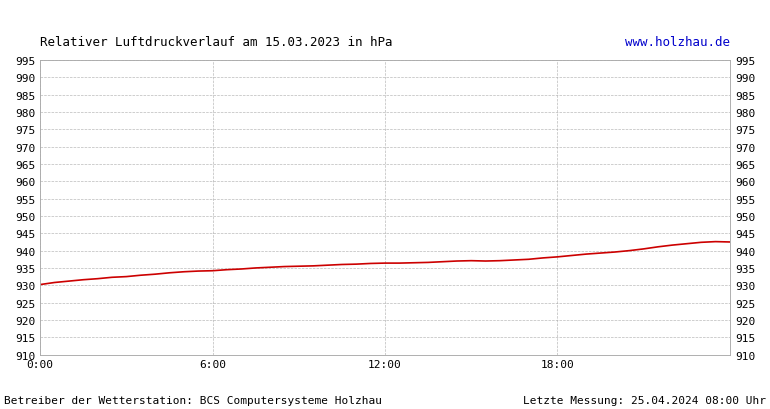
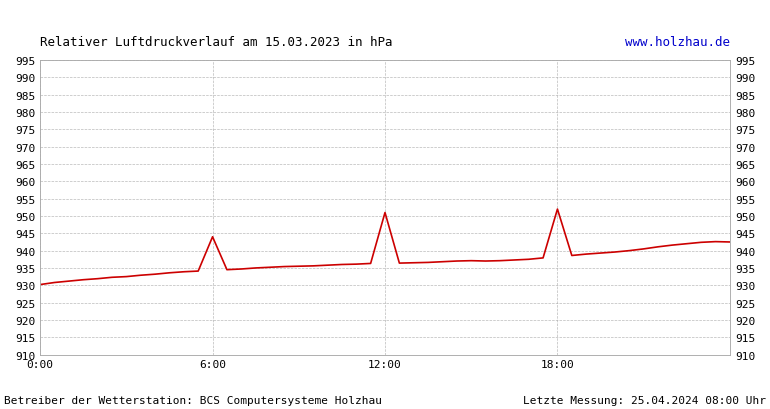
6:00: 934.2 -> 944.0
12:00: 936.4 -> 951.0
18:00: 938.2 -> 952.0
